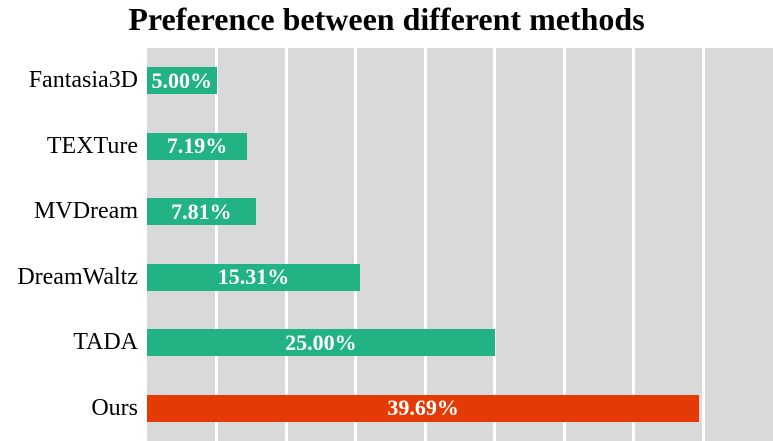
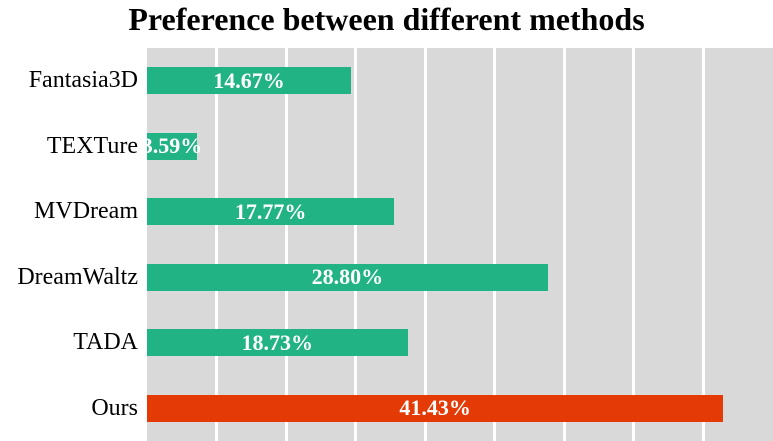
Fantasia3D: 5.00% -> 14.67%
TEXTure: 7.19% -> 3.59%
MVDream: 7.81% -> 17.77%
DreamWaltz: 15.31% -> 28.80%
TADA: 25.00% -> 18.73%
Ours: 39.69% -> 41.43%
